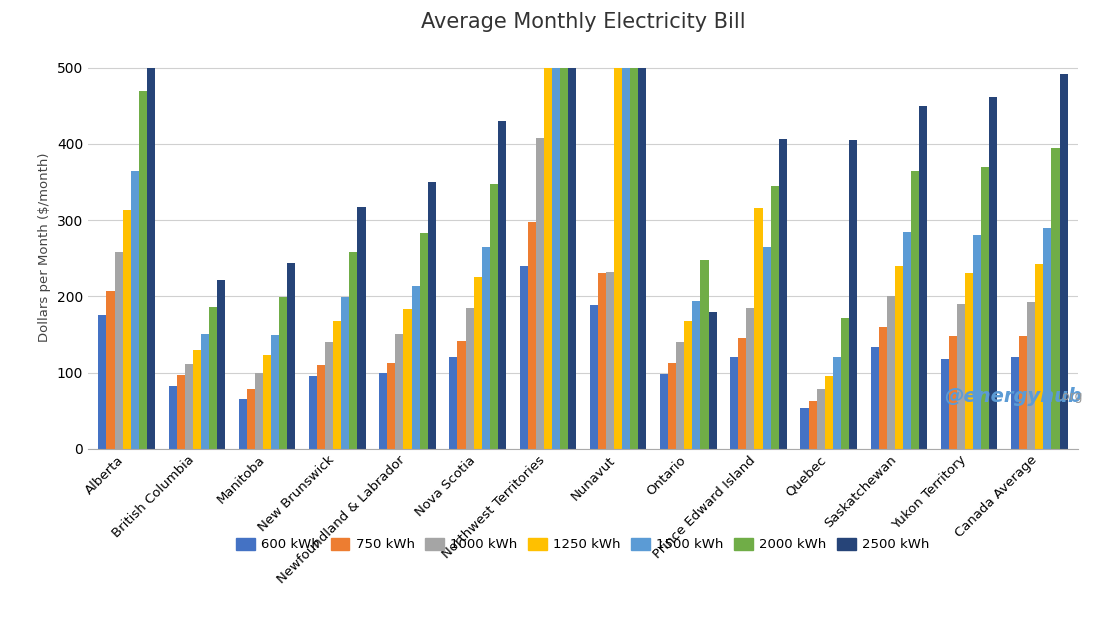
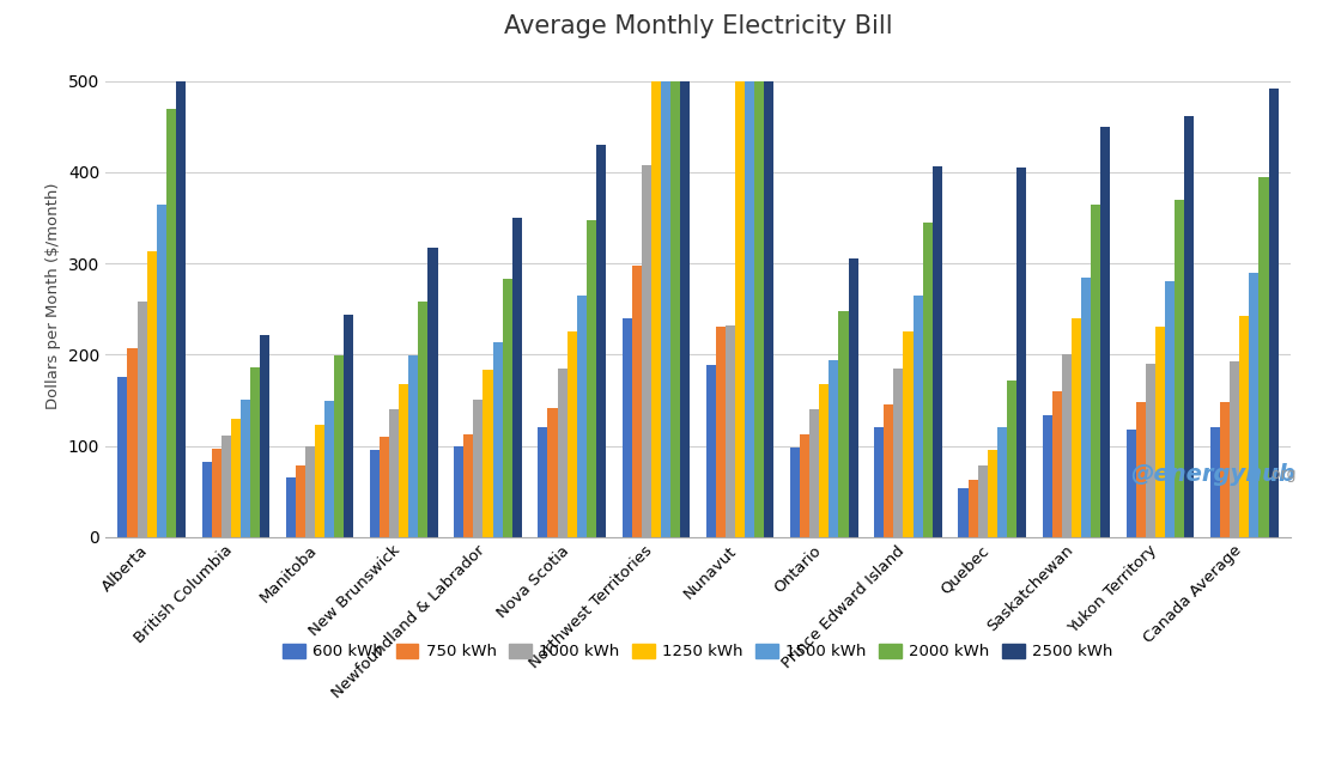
2500 kWh/Ontario: 180 -> 305
1250 kWh/Prince Edward Island: 316 -> 225
